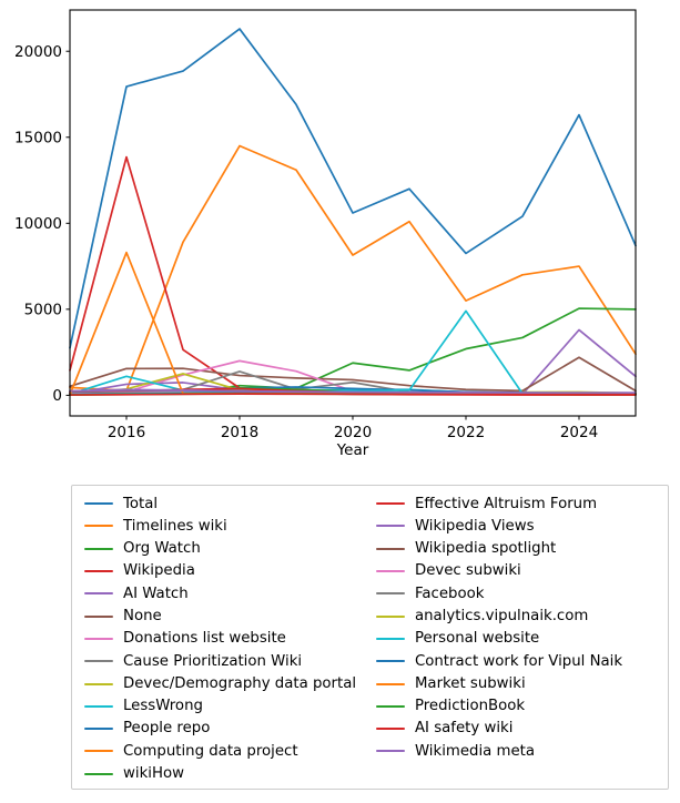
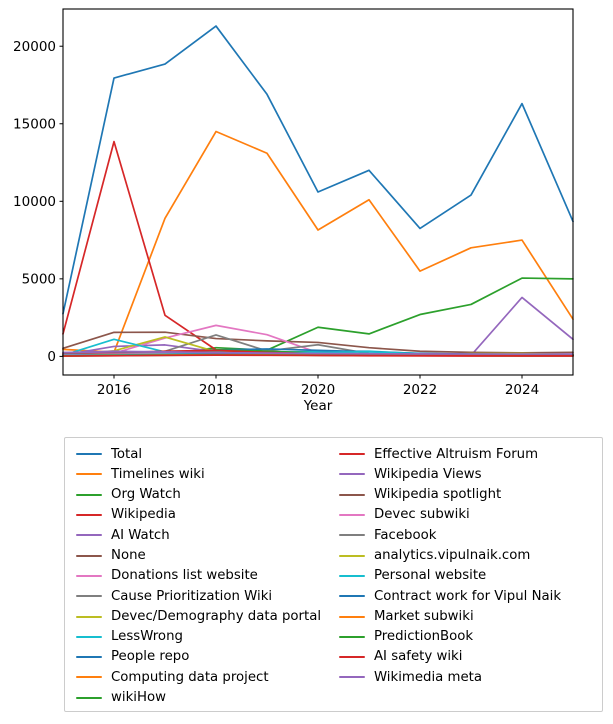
Market subwiki/2016: 8300 -> 100
Personal website/2022: 4900 -> 200
None/2024: 2200 -> 200
